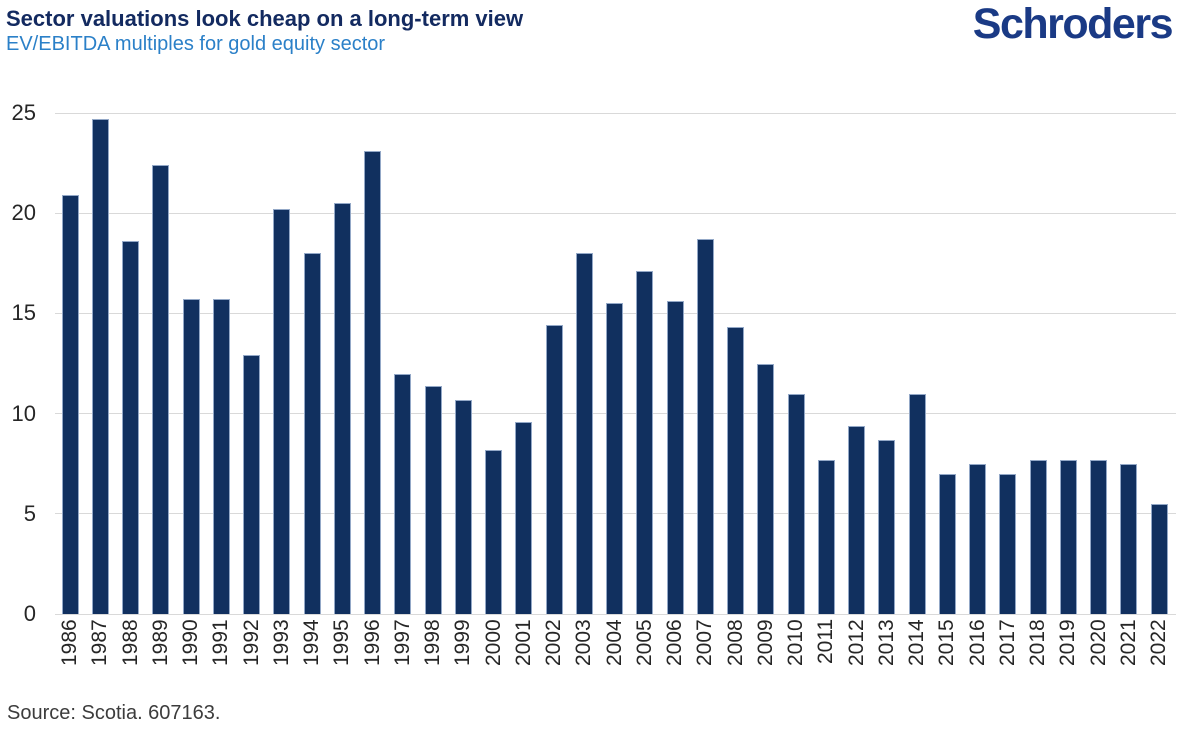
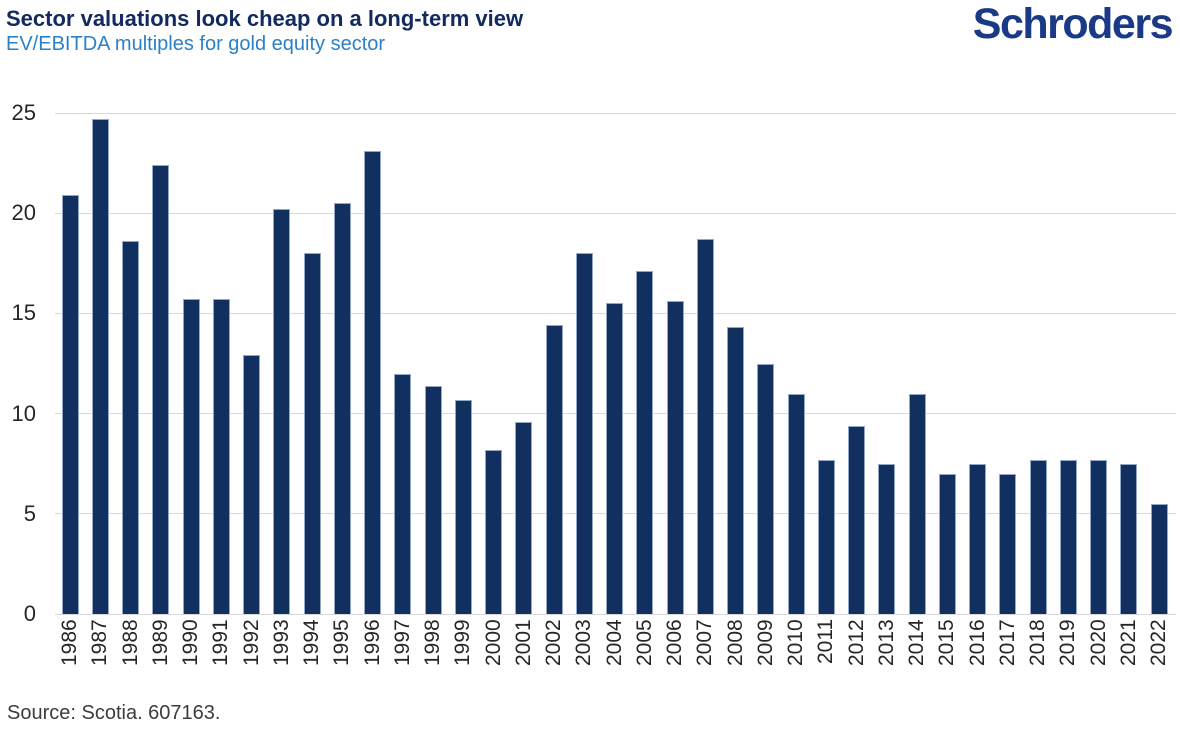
2013: 8.7 -> 7.5
